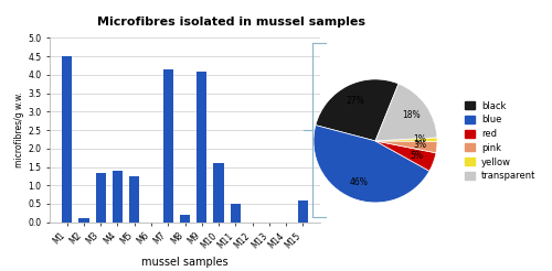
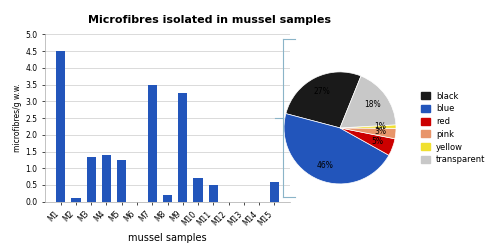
M7: 4.15 -> 3.50
M9: 4.10 -> 3.25
M10: 1.60 -> 0.70
